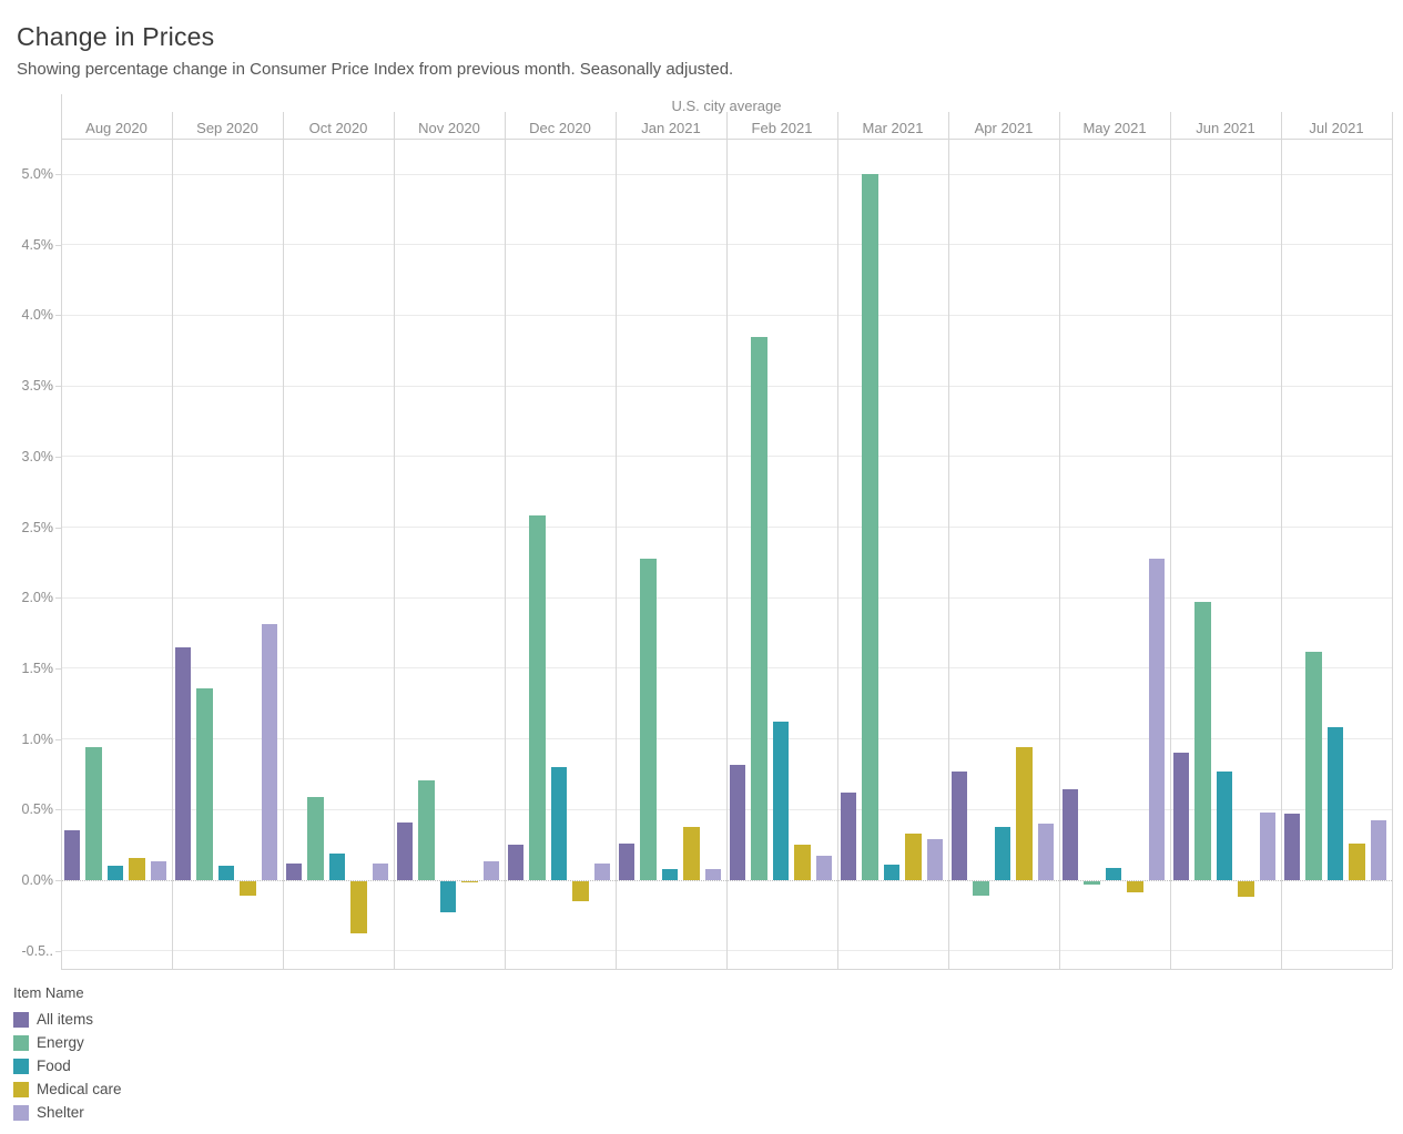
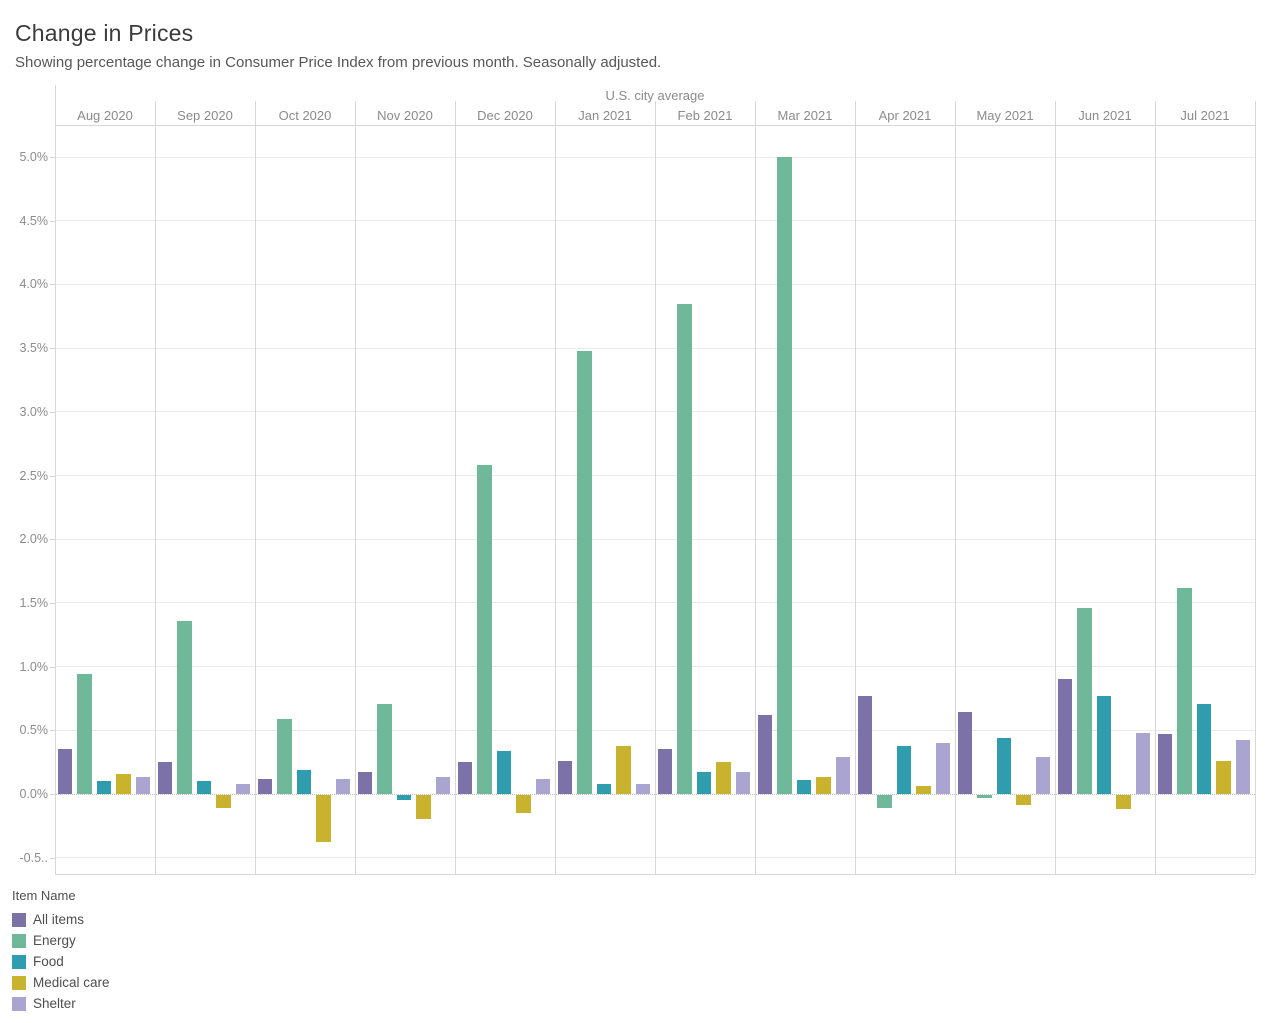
All items/Sep 2020: 1.65% -> 0.25%
Shelter/Sep 2020: 1.81% -> 0.08%
All items/Nov 2020: 0.41% -> 0.17%
Food/Nov 2020: -0.22% -> -0.04%
Medical care/Nov 2020: -0.01% -> -0.19%
Food/Dec 2020: 0.80% -> 0.34%
Energy/Jan 2021: 2.28% -> 3.48%
All items/Feb 2021: 0.82% -> 0.35%
Food/Feb 2021: 1.12% -> 0.17%
Medical care/Mar 2021: 0.33% -> 0.13%
Medical care/Apr 2021: 0.94% -> 0.06%
Food/May 2021: 0.09% -> 0.44%
Shelter/May 2021: 2.28% -> 0.29%
Energy/Jun 2021: 1.97% -> 1.46%
Food/Jul 2021: 1.08% -> 0.71%
